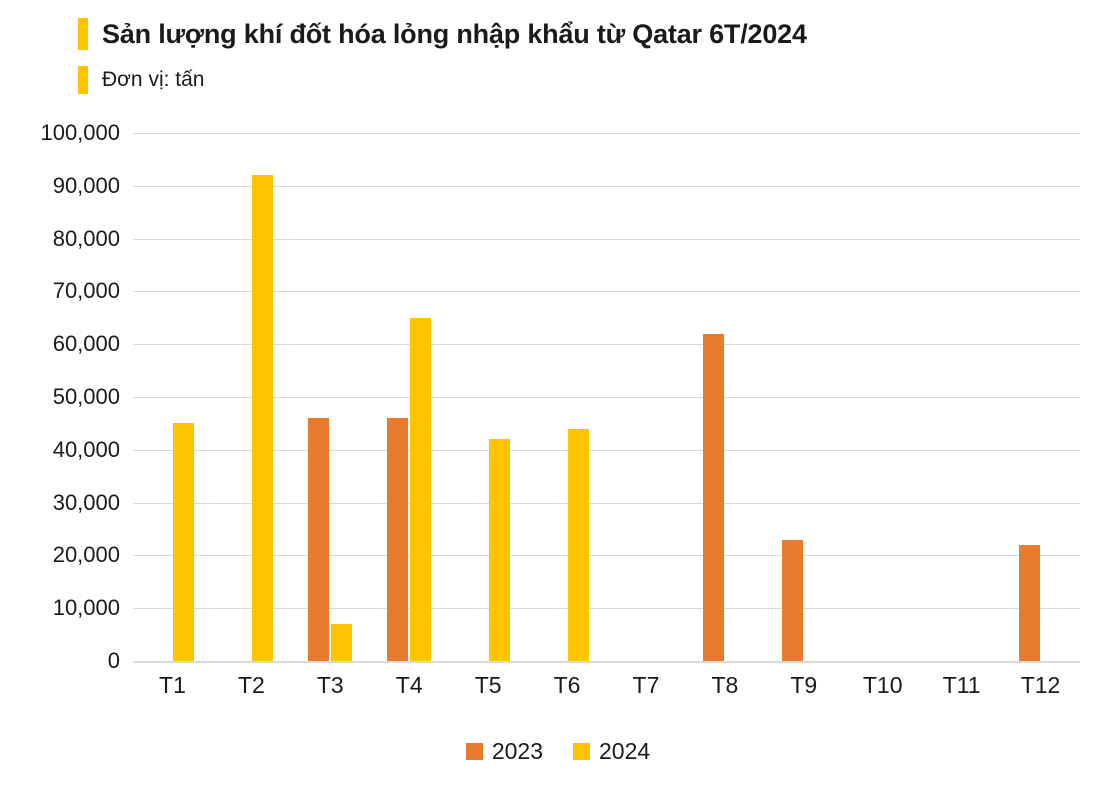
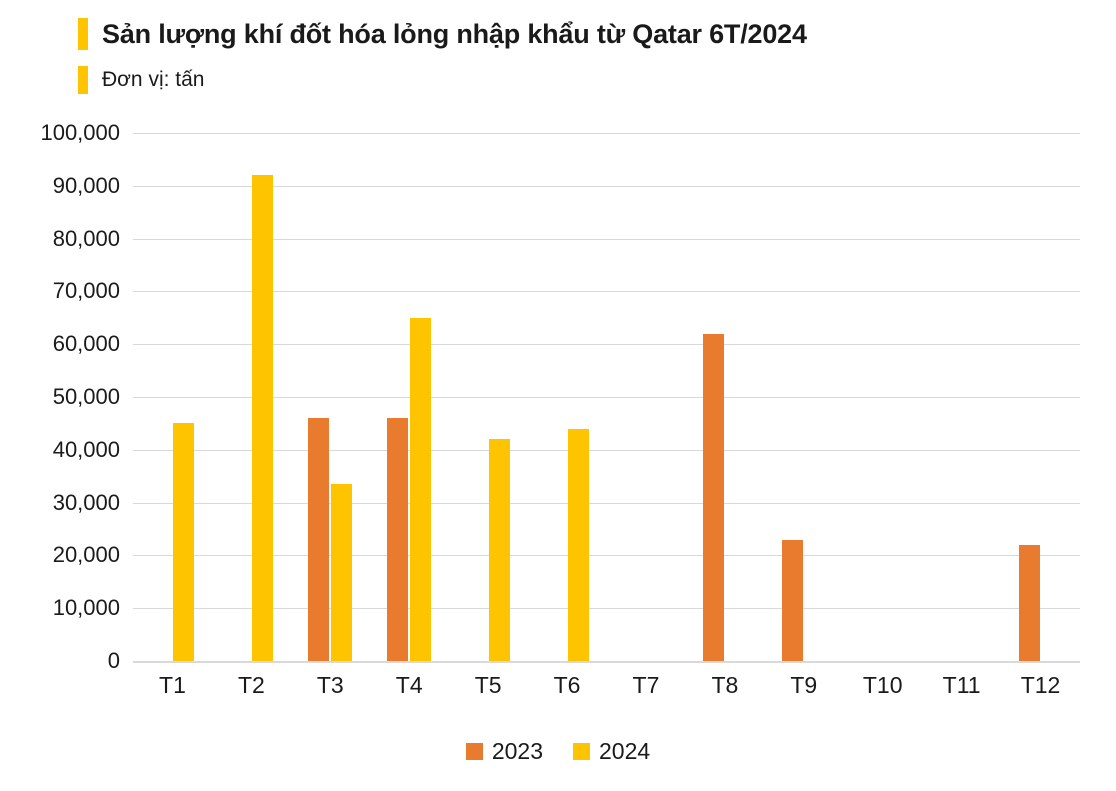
2024/T3: 7000 -> 34000
